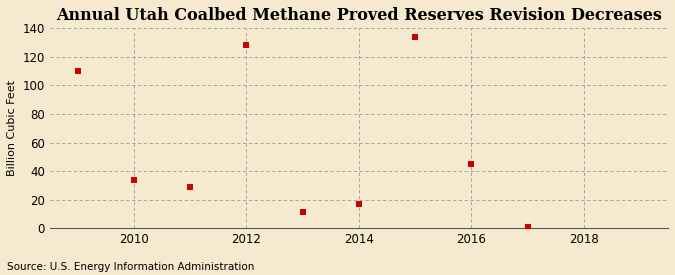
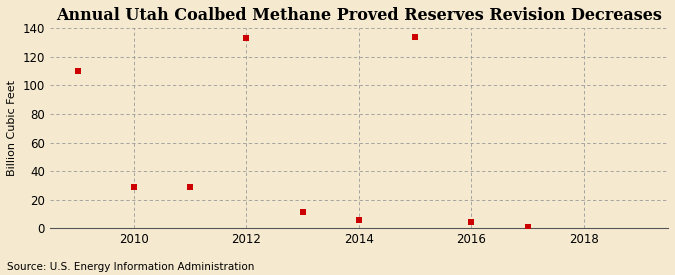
2010: 34 -> 29
2012: 128 -> 133
2014: 17 -> 6
2016: 45 -> 4
